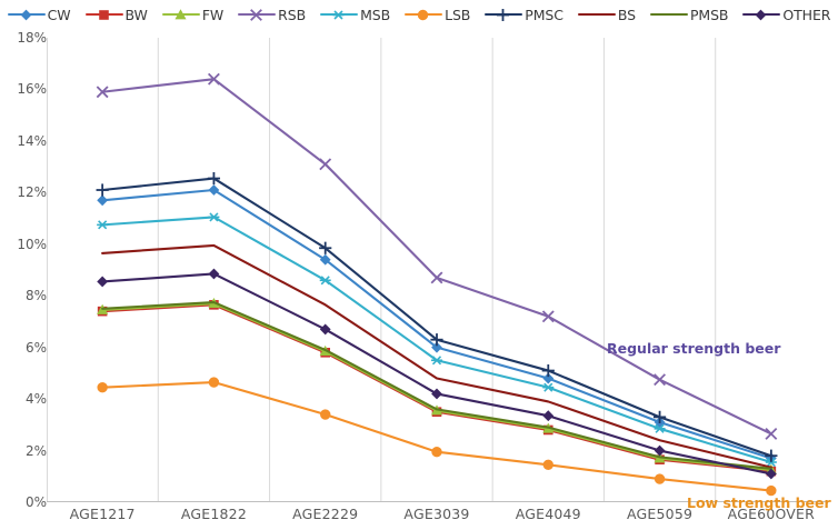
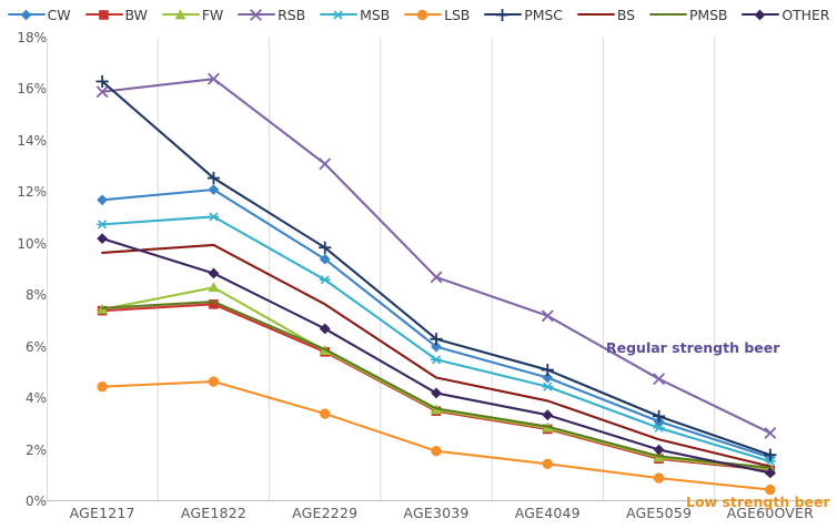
PMSC/AGE1217: 12.1% -> 16.3%
OTHER/AGE1217: 8.6% -> 10.2%
FW/AGE1822: 7.7% -> 8.3%
